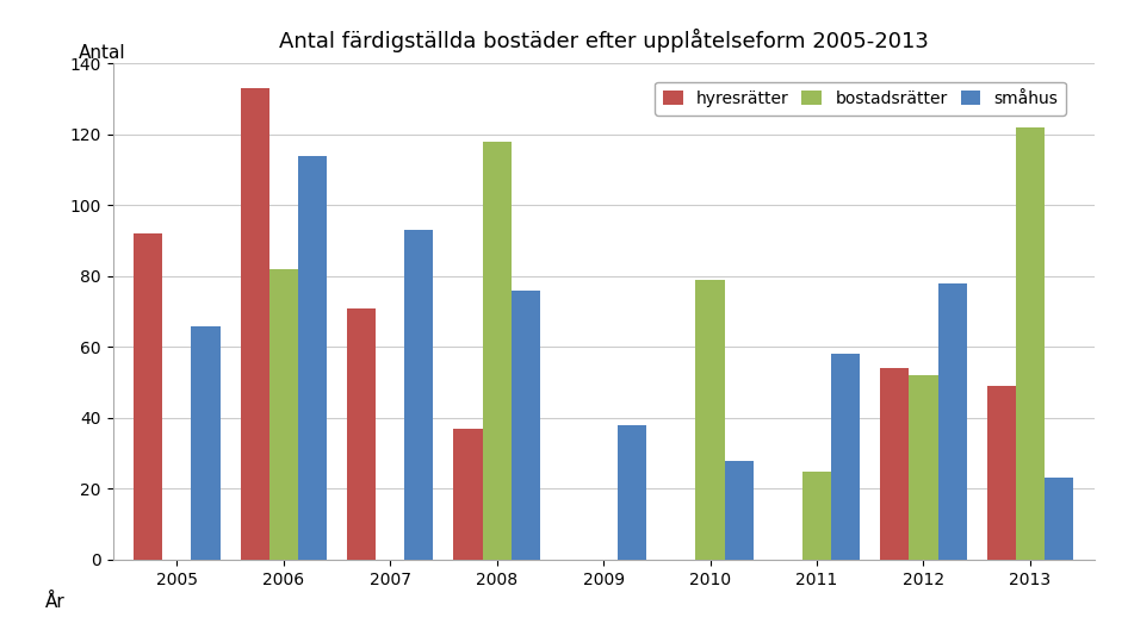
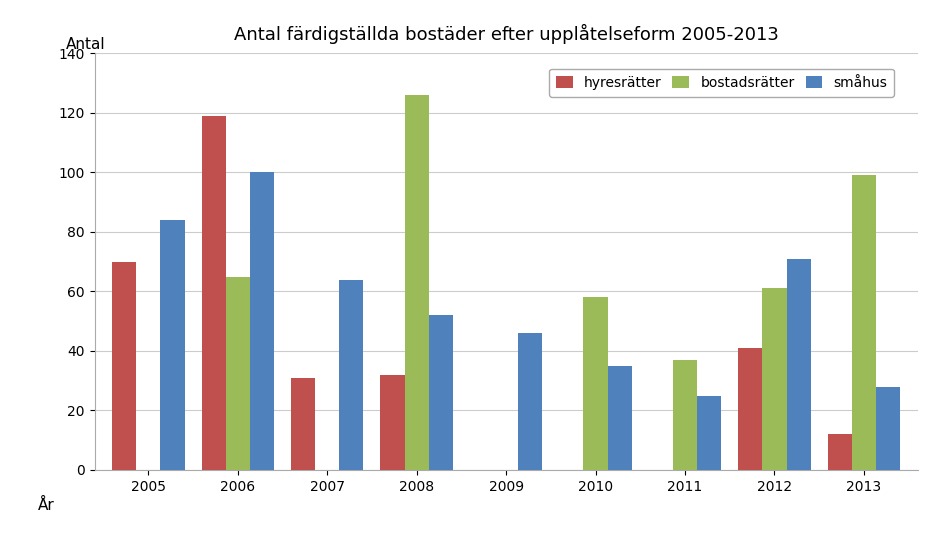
hyresrätter/2005: 92 -> 70
småhus/2005: 66 -> 84
hyresrätter/2006: 133 -> 119
bostadsrätter/2006: 82 -> 65
småhus/2006: 114 -> 100
hyresrätter/2007: 71 -> 31
småhus/2007: 93 -> 64
hyresrätter/2008: 37 -> 32
bostadsrätter/2008: 118 -> 126
småhus/2008: 76 -> 52
småhus/2009: 38 -> 46
bostadsrätter/2010: 79 -> 58
småhus/2010: 28 -> 35
bostadsrätter/2011: 25 -> 37
småhus/2011: 58 -> 25
hyresrätter/2012: 54 -> 41
bostadsrätter/2012: 52 -> 61
småhus/2012: 78 -> 71
hyresrätter/2013: 49 -> 12
bostadsrätter/2013: 122 -> 99
småhus/2013: 23 -> 28
